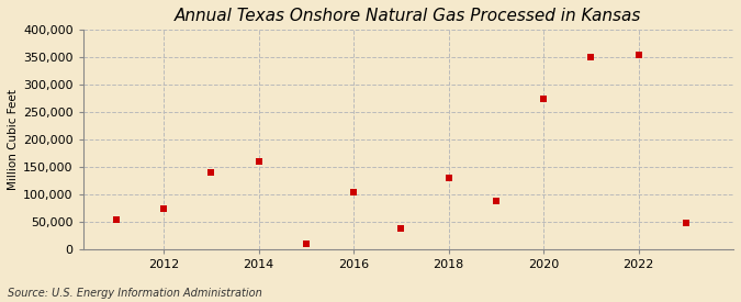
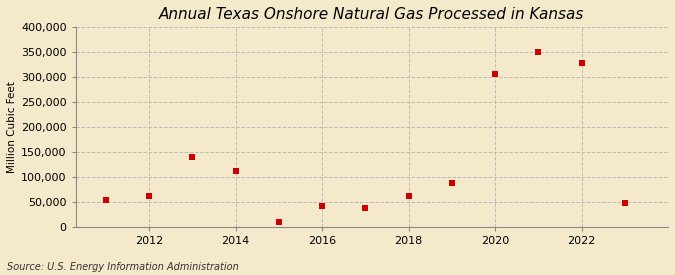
2012: 75,000 -> 63,000
2014: 160,000 -> 112,000
2016: 105,000 -> 42,000
2018: 130,000 -> 63,000
2020: 275,000 -> 307,000
2022: 355,000 -> 328,000
